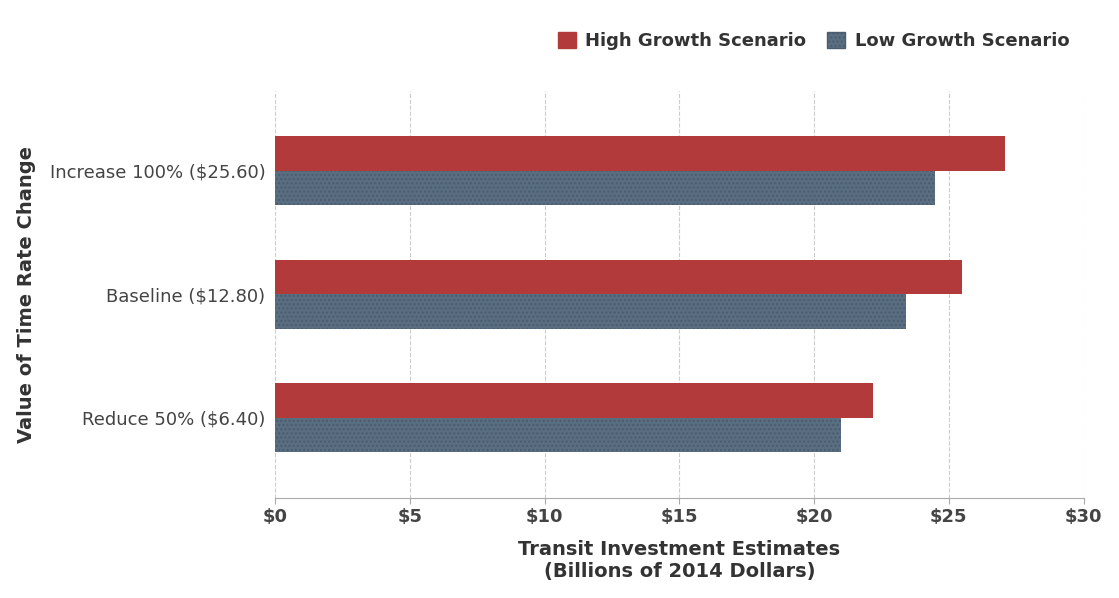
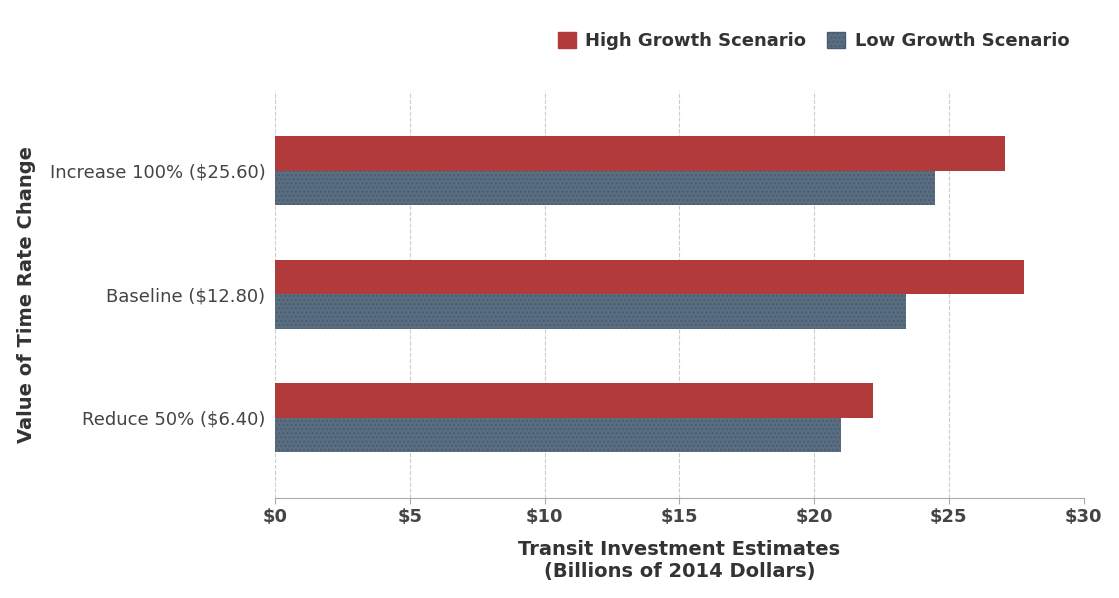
High Growth Scenario/Baseline ($12.80): $25.5 -> $27.8
